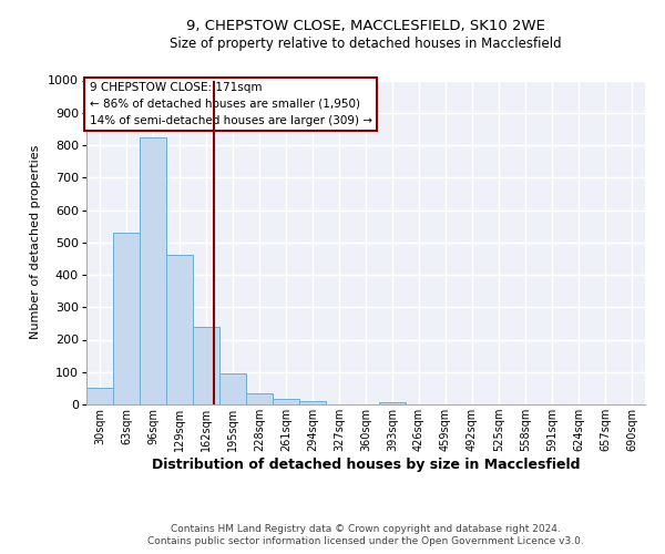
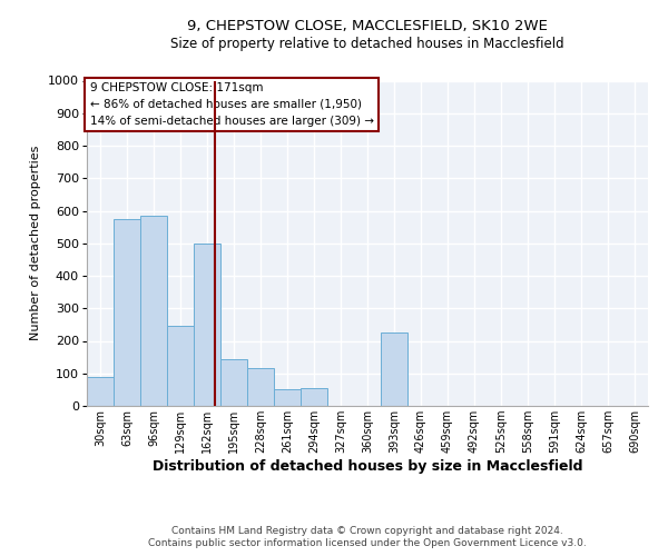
30sqm: 50 -> 90
63sqm: 530 -> 575
96sqm: 825 -> 585
129sqm: 460 -> 245
162sqm: 240 -> 500
195sqm: 95 -> 145
228sqm: 35 -> 115
261sqm: 18 -> 50
294sqm: 10 -> 55
393sqm: 8 -> 225
